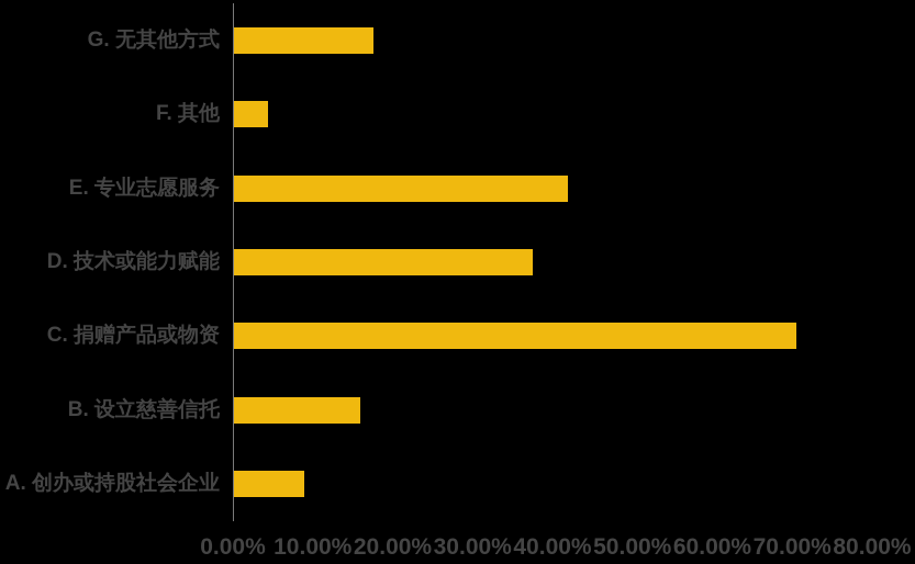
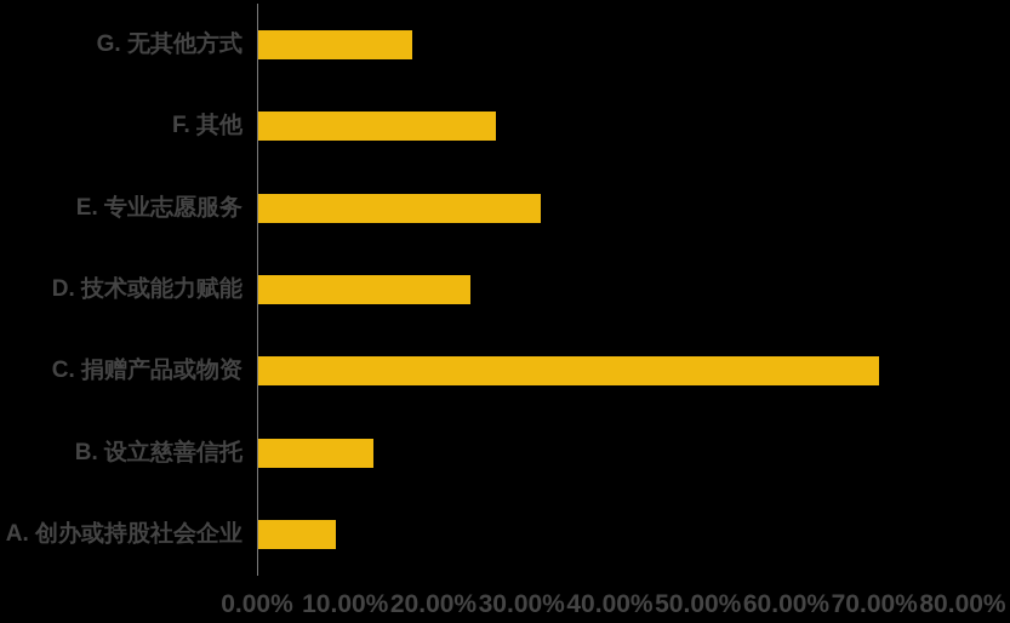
F. 其他: 4% -> 27%
E. 专业志愿服务: 42% -> 32%
D. 技术或能力赋能: 37% -> 24%
B. 设立慈善信托: 16% -> 13%
